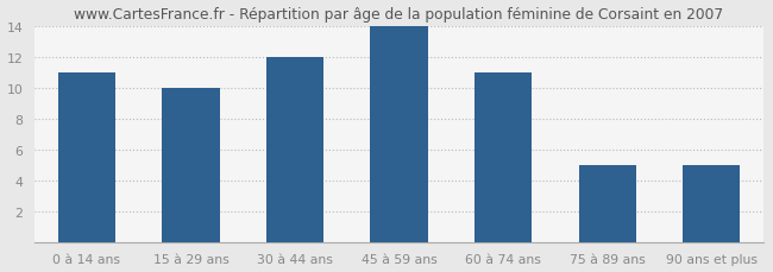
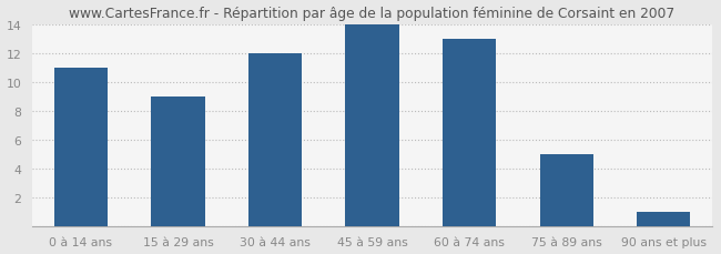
15 à 29 ans: 10 -> 9
60 à 74 ans: 11 -> 13
90 ans et plus: 5 -> 1
